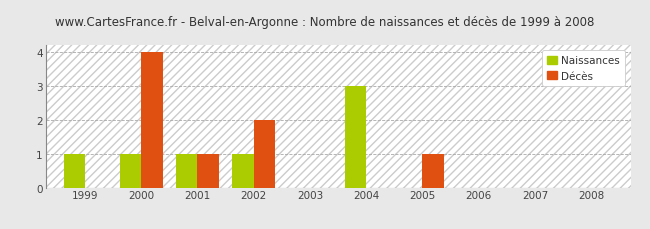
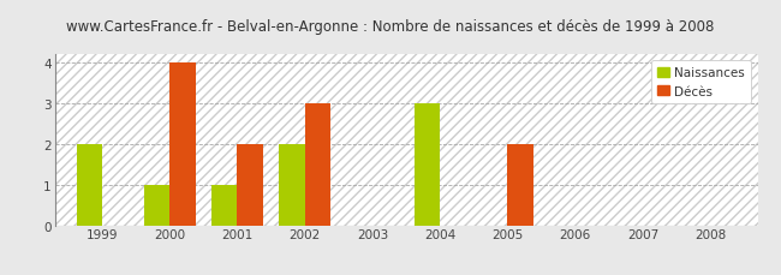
Naissances/1999: 1 -> 2
Décès/2001: 1 -> 2
Naissances/2002: 1 -> 2
Décès/2002: 2 -> 3
Décès/2005: 1 -> 2
